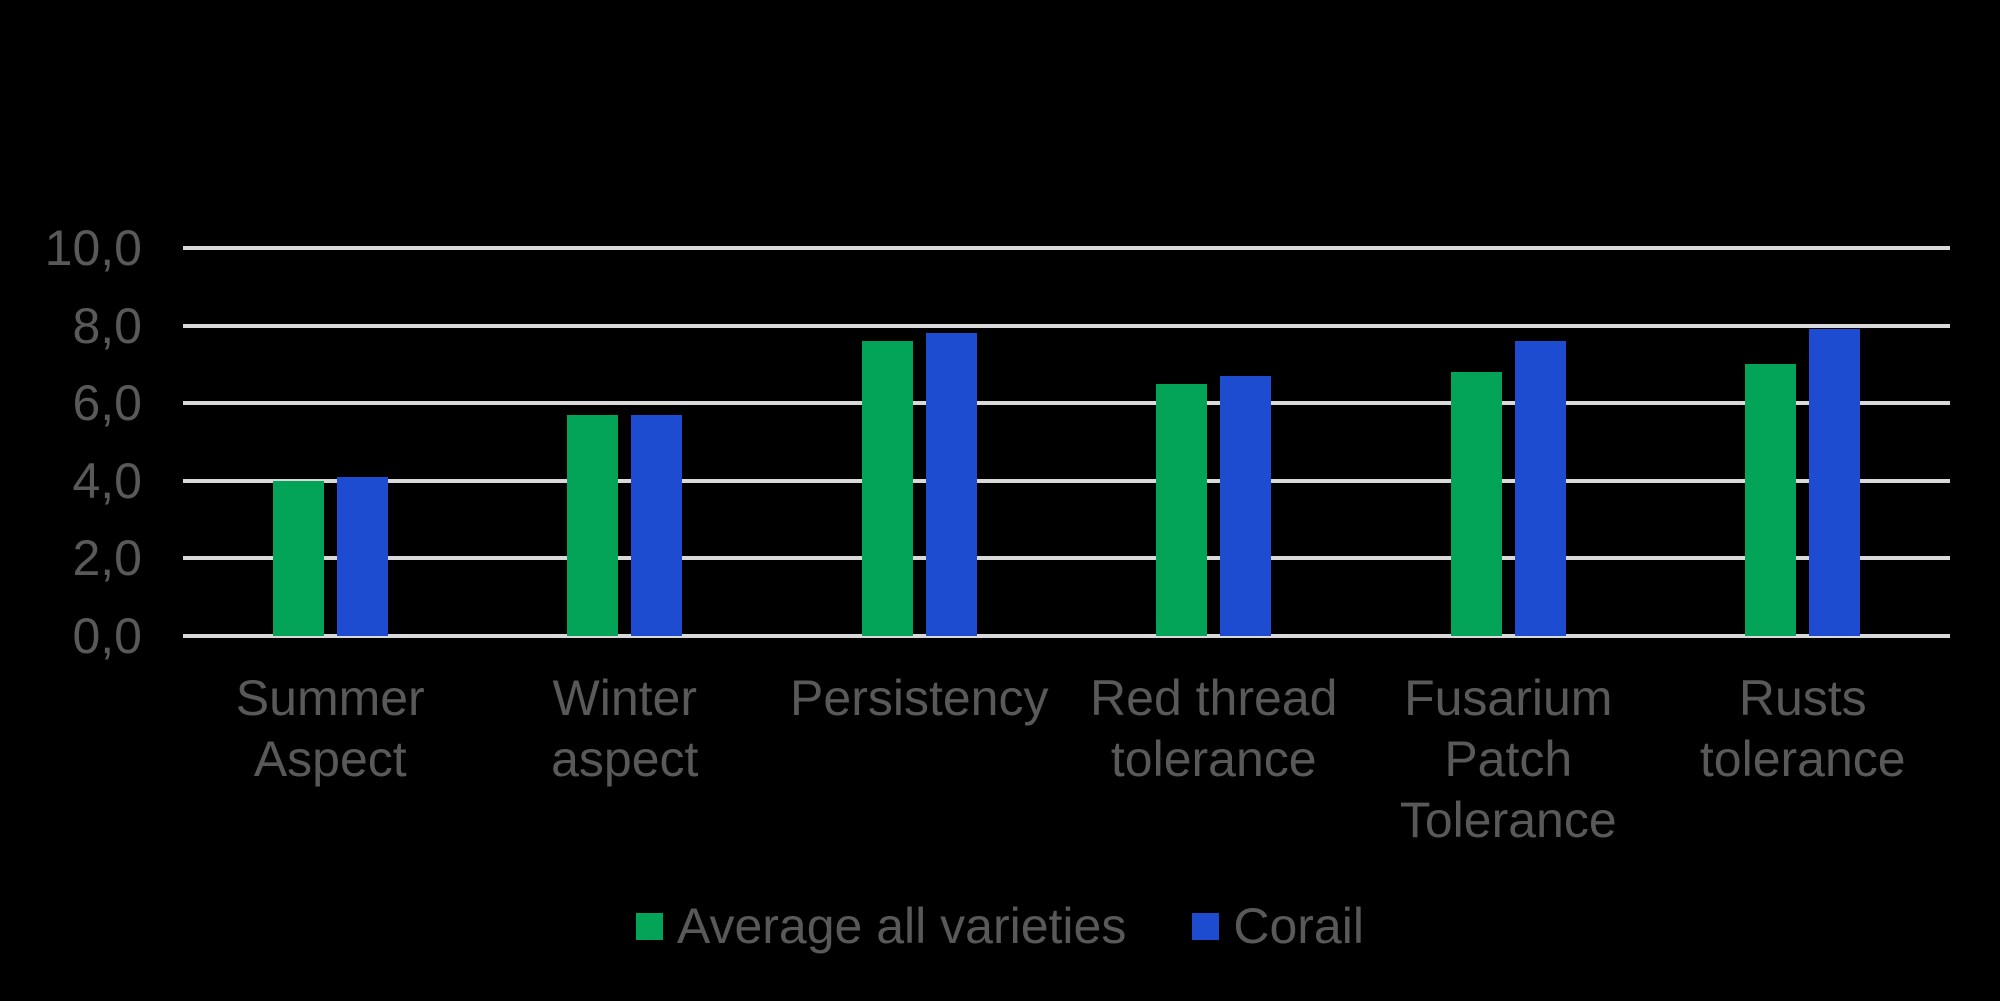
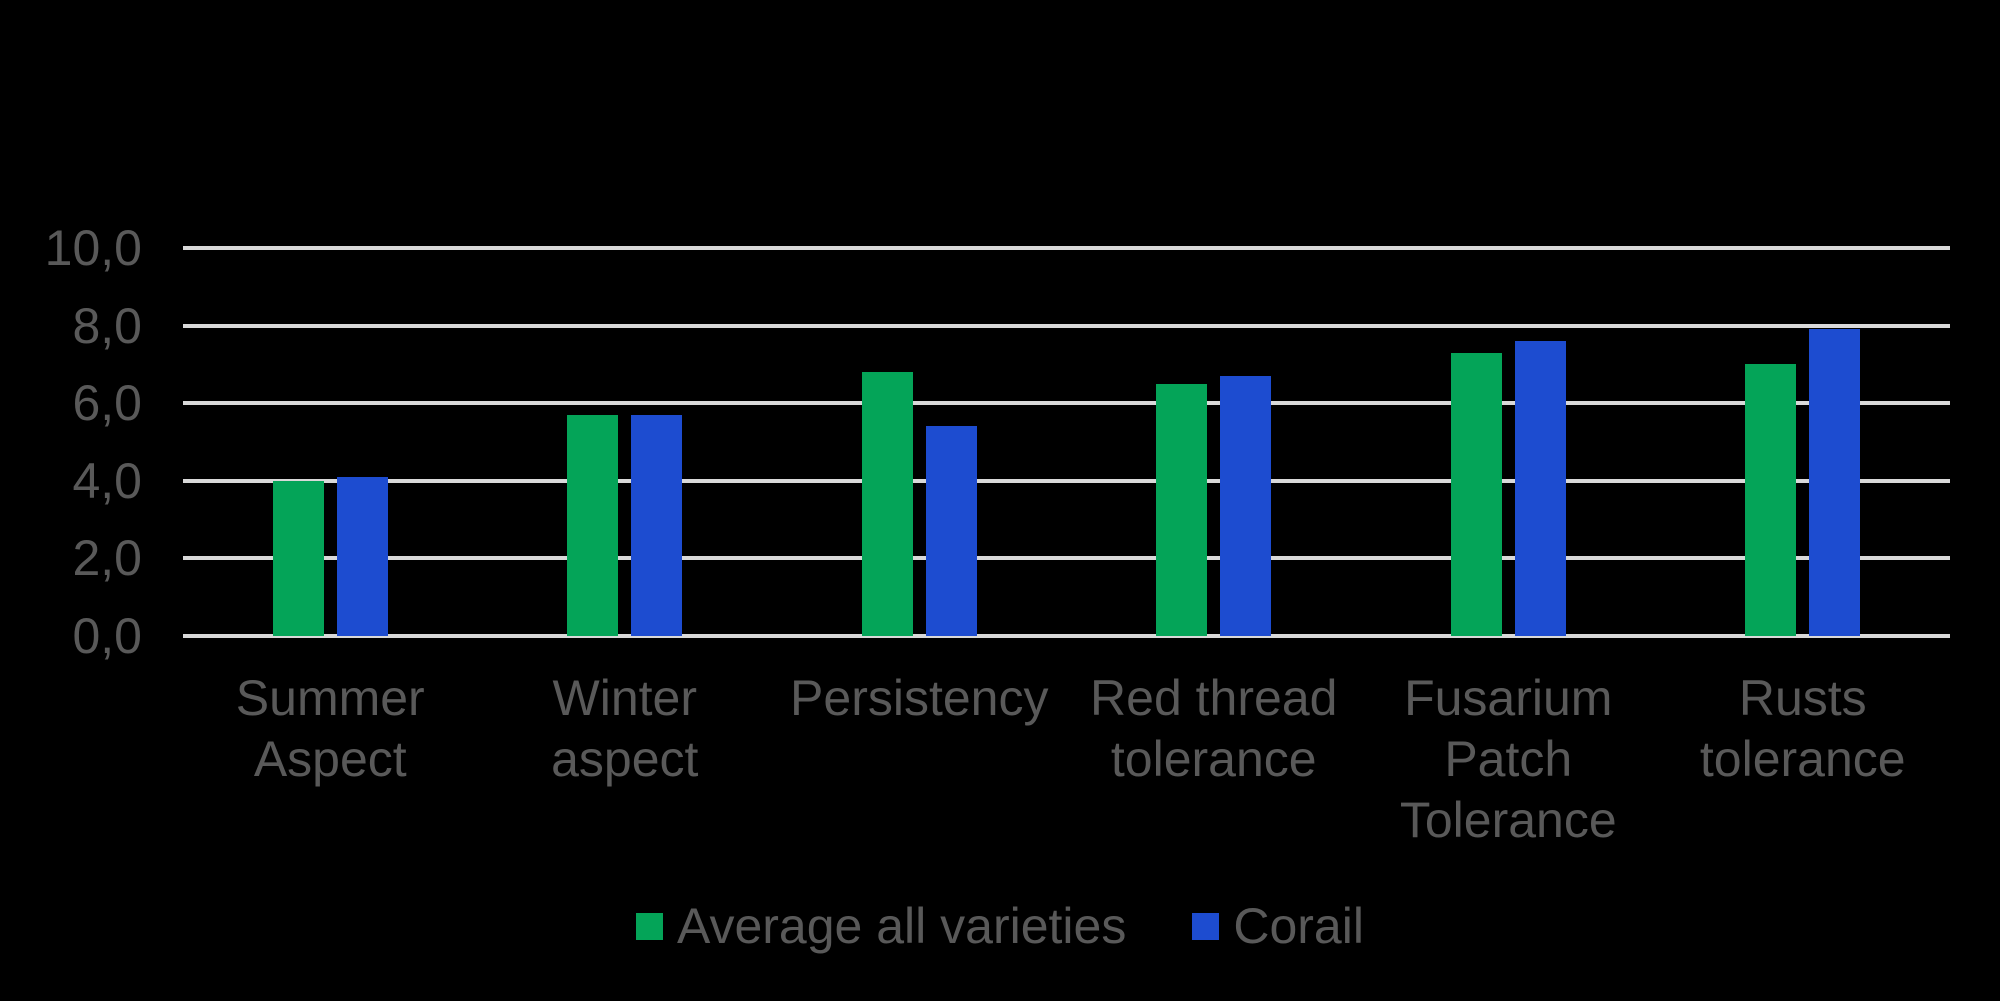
Average all varieties/Persistency: 7,6 -> 6,8
Corail/Persistency: 7,8 -> 5,4
Average all varieties/Fusarium Patch Tolerance: 6,8 -> 7,3
